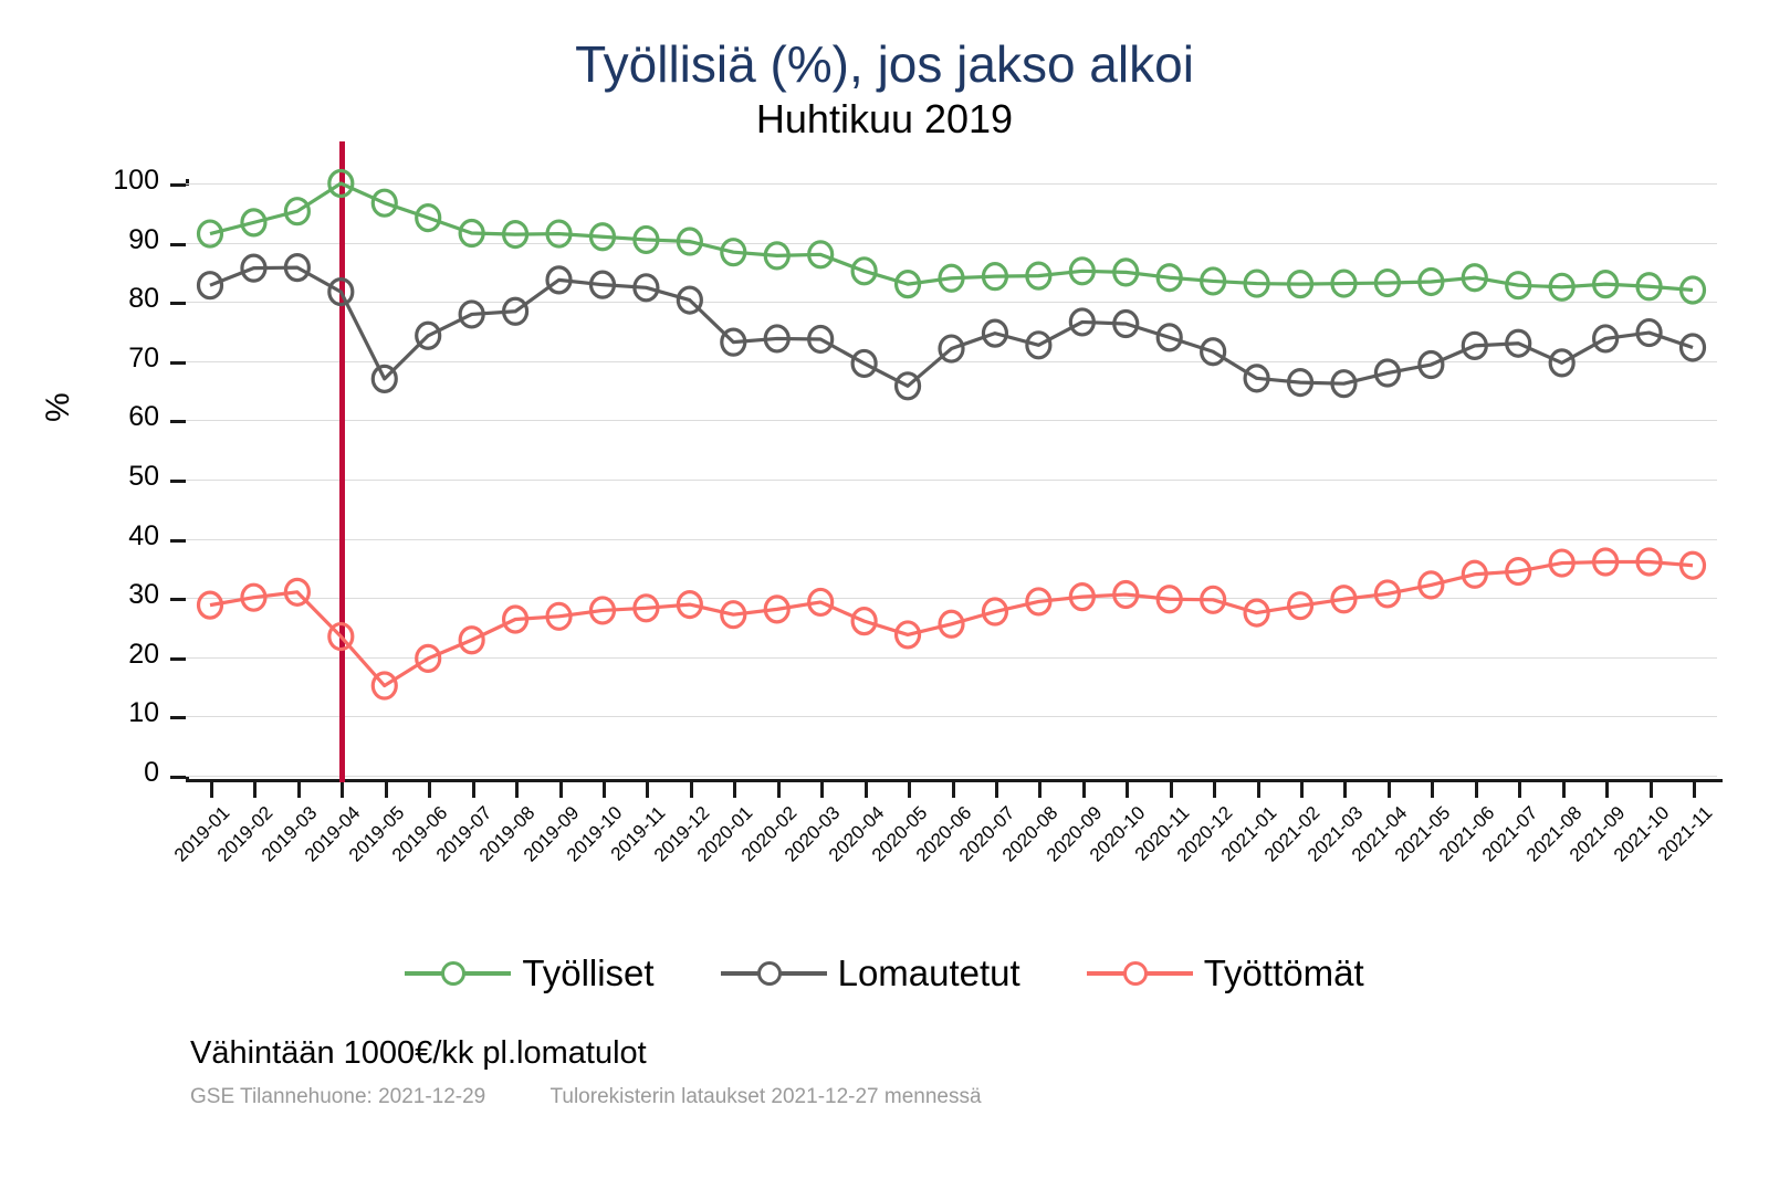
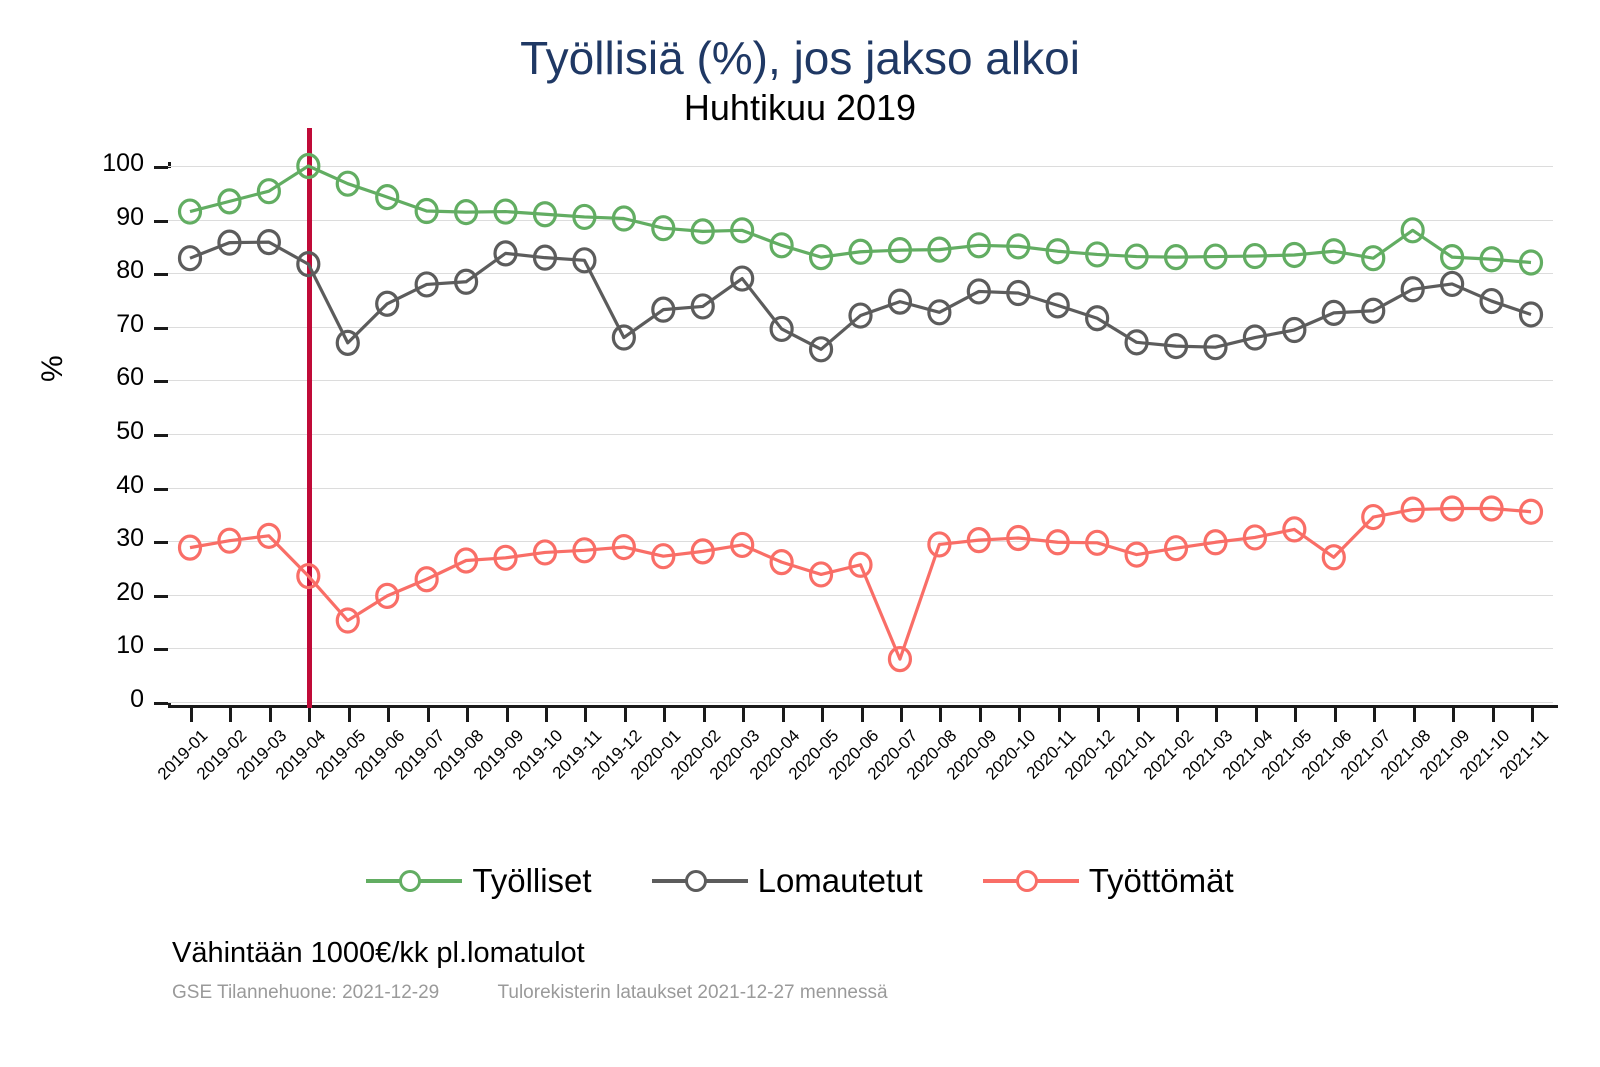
Lomautetut/2019-12: 80 -> 68
Lomautetut/2020-03: 74 -> 79
Työttömät/2020-07: 28 -> 8
Työttömät/2021-06: 34 -> 27
Työlliset/2021-08: 82 -> 88
Lomautetut/2021-08: 70 -> 77
Lomautetut/2021-09: 74 -> 78
